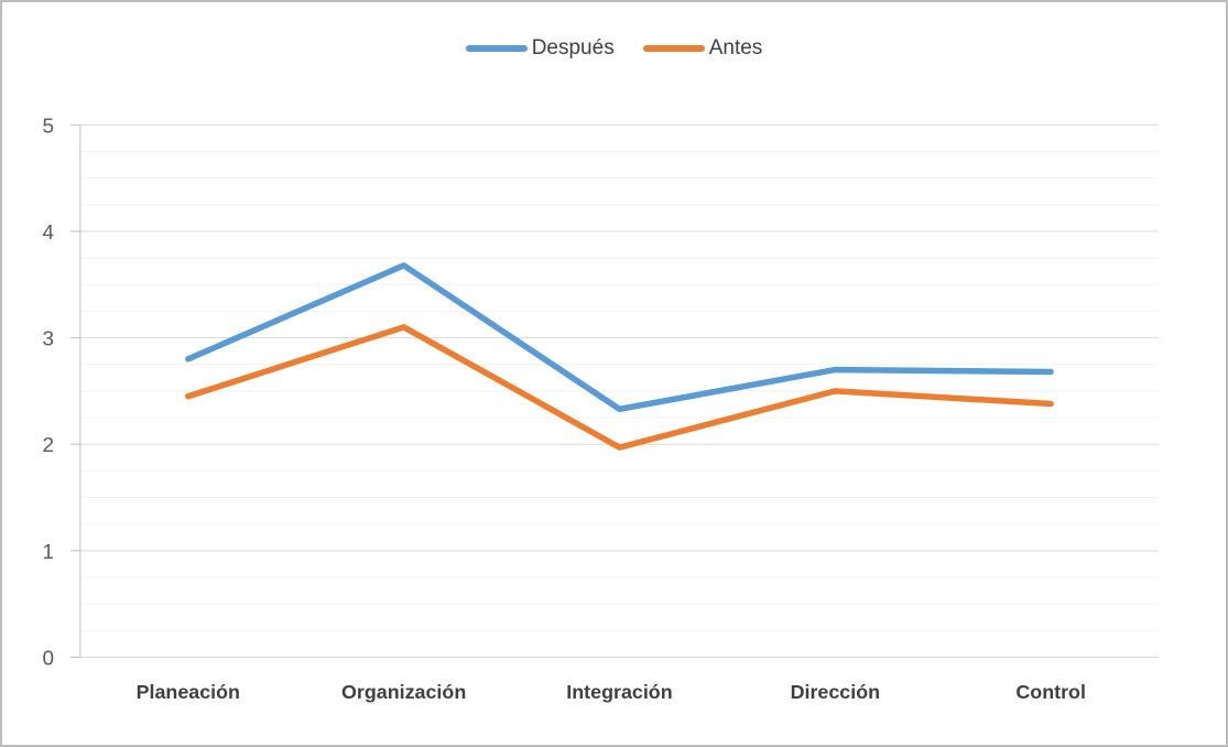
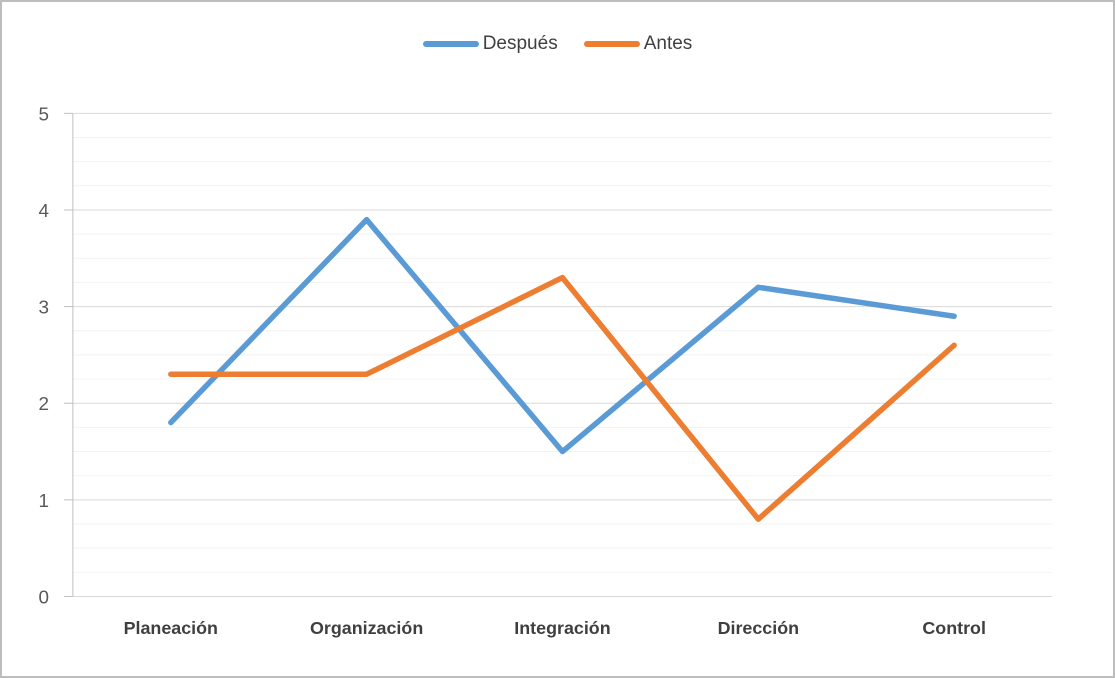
Después/Planeación: 2.8 -> 1.8
Antes/Planeación: 2.5 -> 2.3
Después/Organización: 3.7 -> 3.9
Antes/Organización: 3.1 -> 2.3
Después/Integración: 2.3 -> 1.5
Antes/Integración: 2.0 -> 3.3
Después/Dirección: 2.7 -> 3.2
Antes/Dirección: 2.5 -> 0.8
Después/Control: 2.7 -> 2.9
Antes/Control: 2.4 -> 2.6
